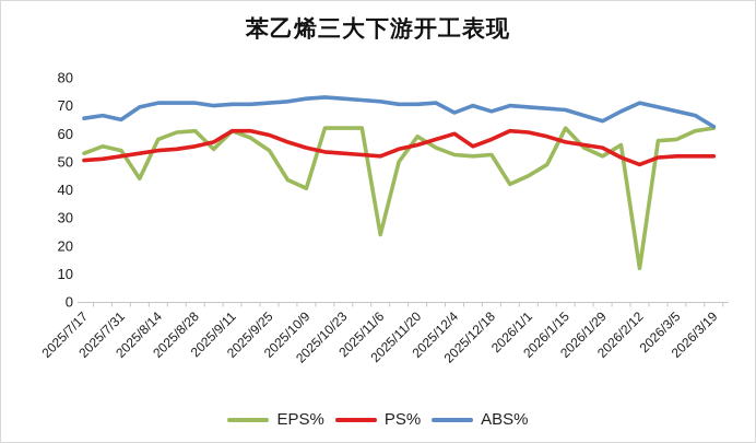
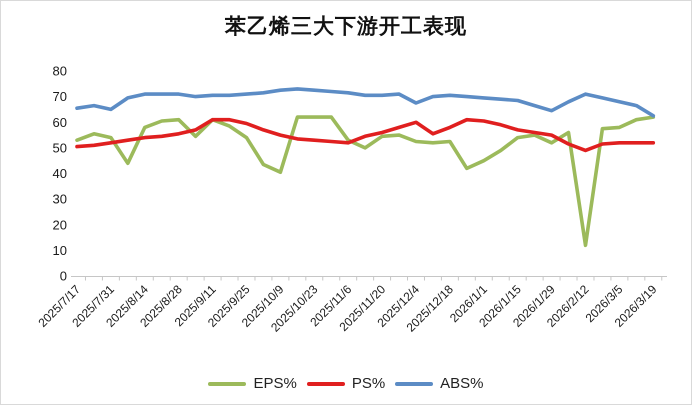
EPS%/2025/11/6: 24 -> 53
EPS%/2025/11/20: 59 -> 54
ABS%/2025/12/18: 68 -> 70
EPS%/2026/1/15: 62 -> 54
